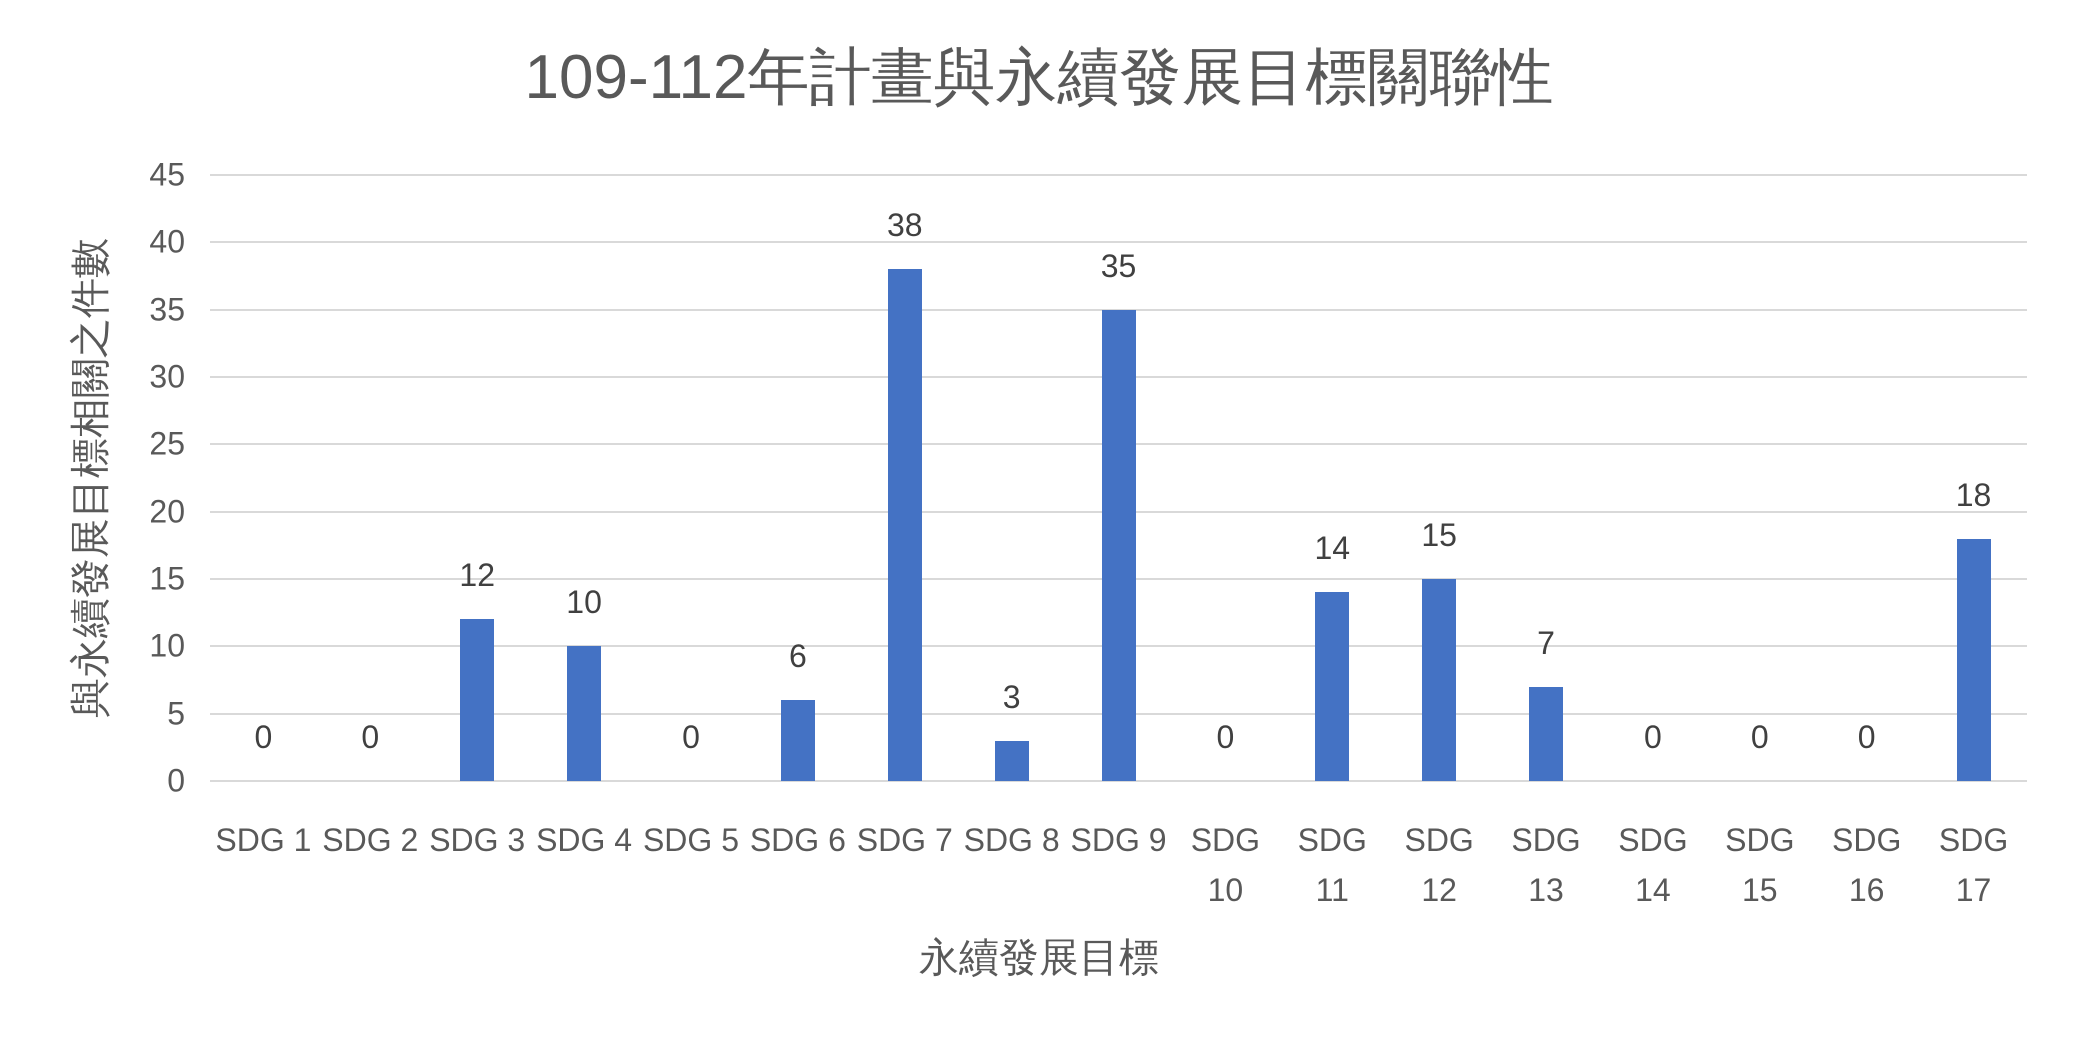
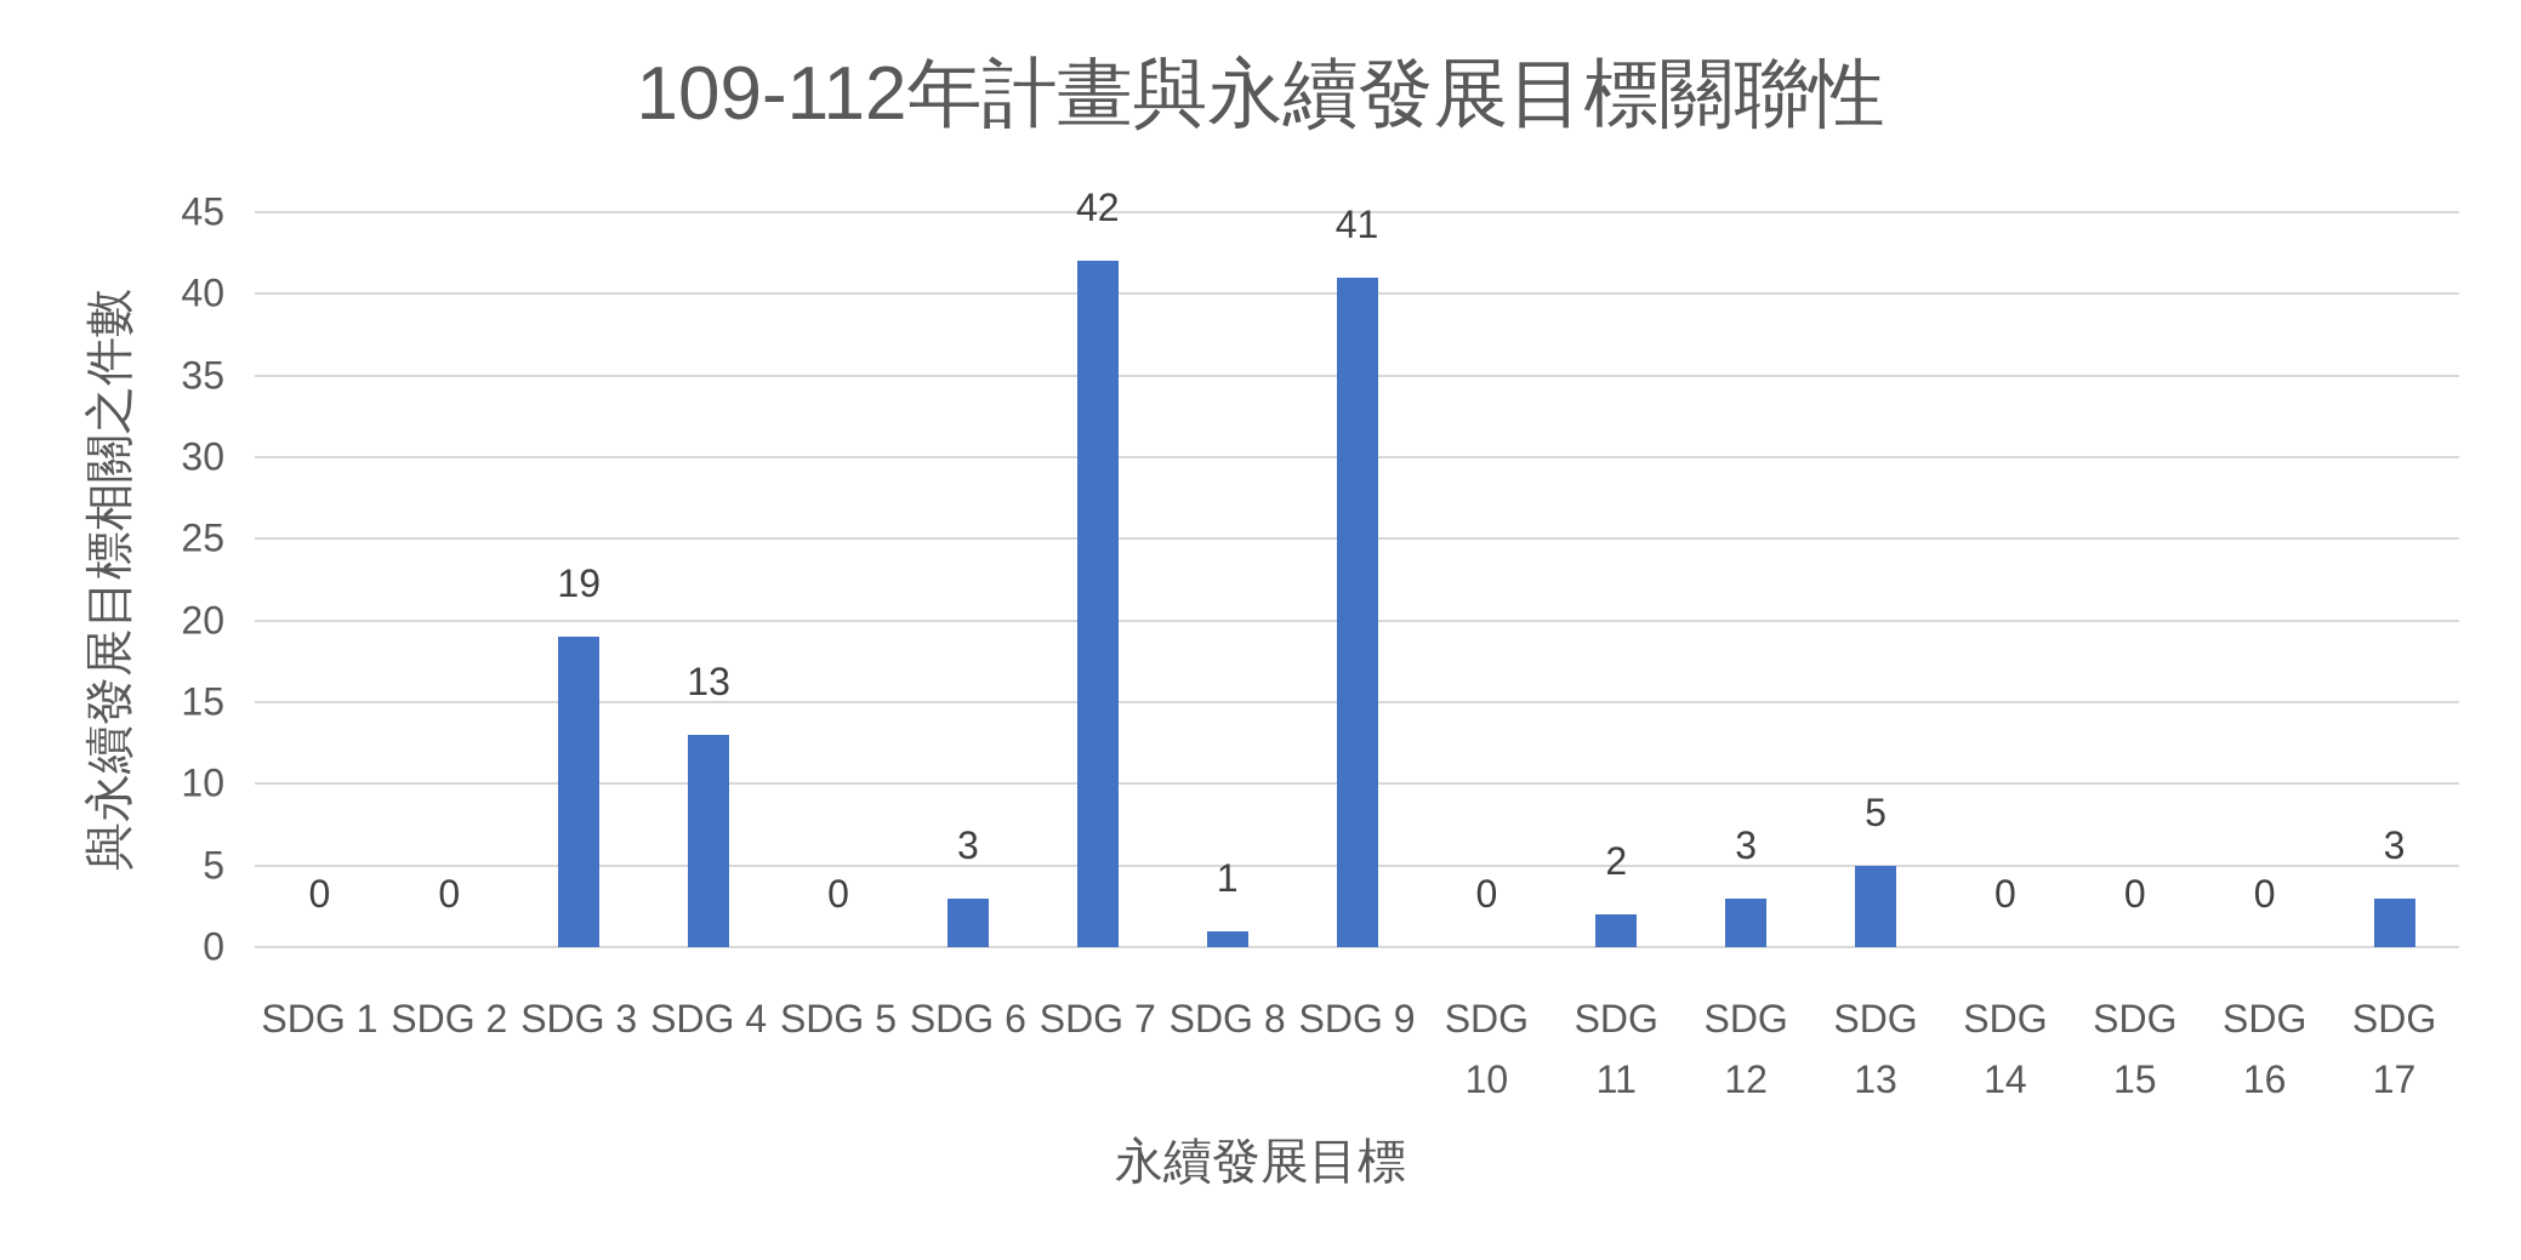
SDG 3: 12 -> 19
SDG 4: 10 -> 13
SDG 6: 6 -> 3
SDG 7: 38 -> 42
SDG 8: 3 -> 1
SDG 9: 35 -> 41
SDG 11: 14 -> 2
SDG 12: 15 -> 3
SDG 13: 7 -> 5
SDG 17: 18 -> 3
